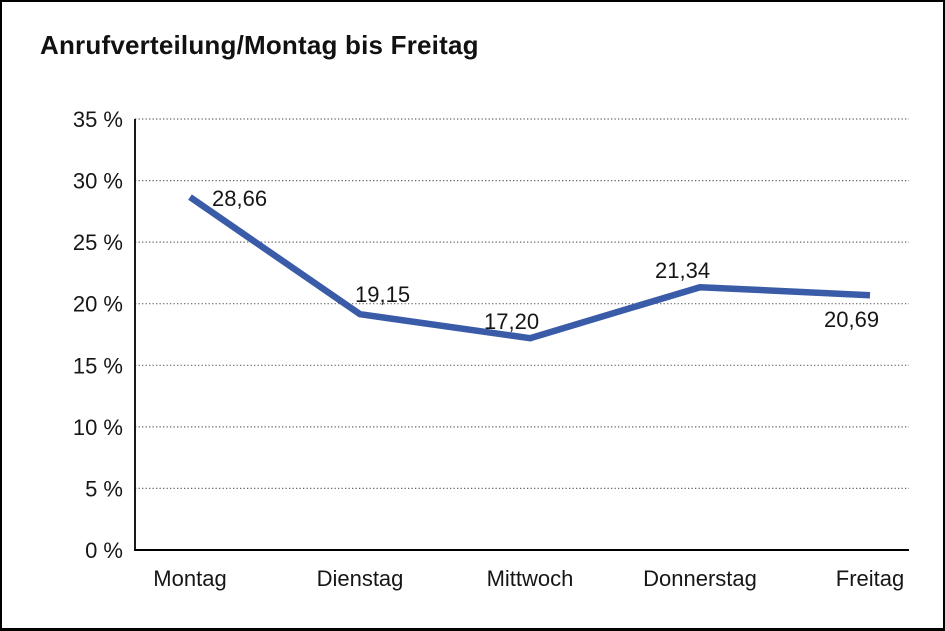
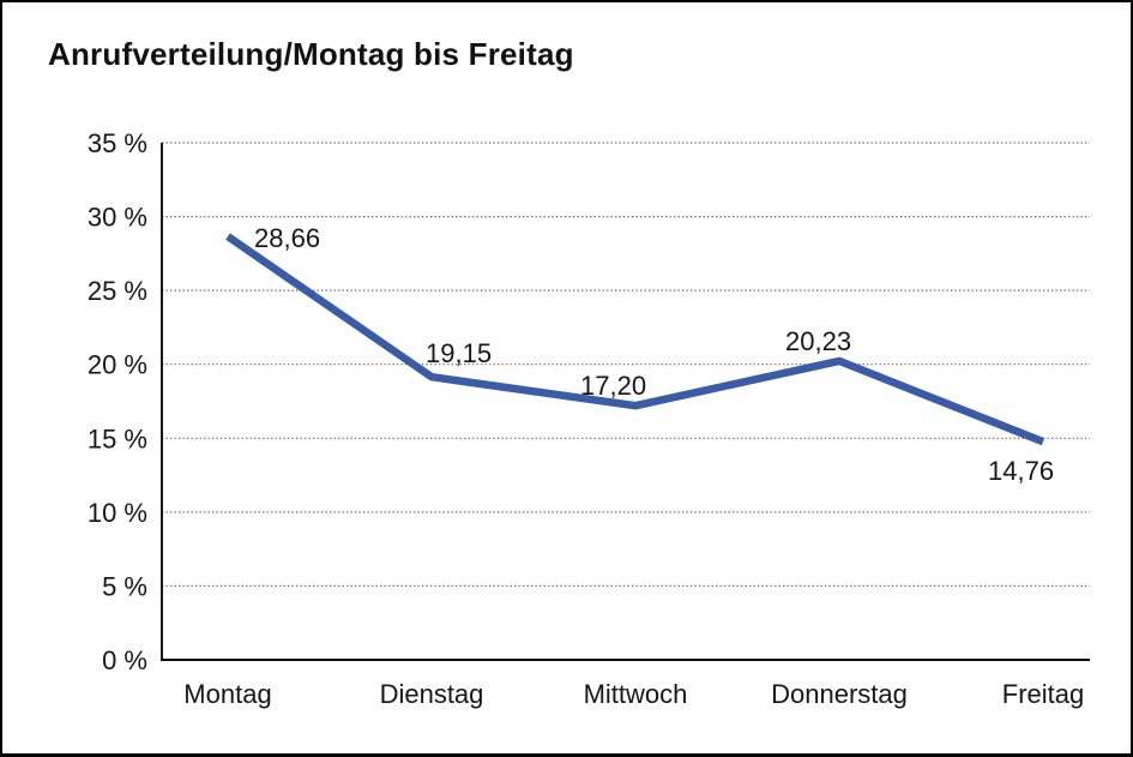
Donnerstag: 21,34 -> 20,23
Freitag: 20,69 -> 14,76
